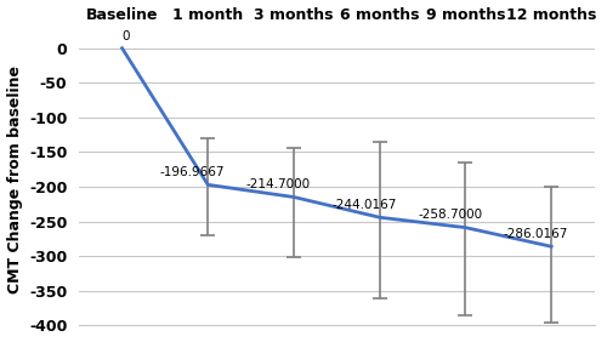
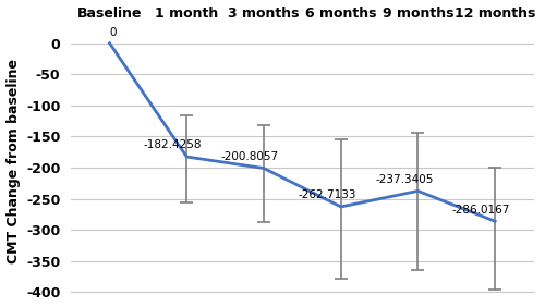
1 month: -196.9667 -> -182.4258
3 months: -214.7000 -> -200.8057
6 months: -244.0167 -> -262.7133
9 months: -258.7000 -> -237.3405
